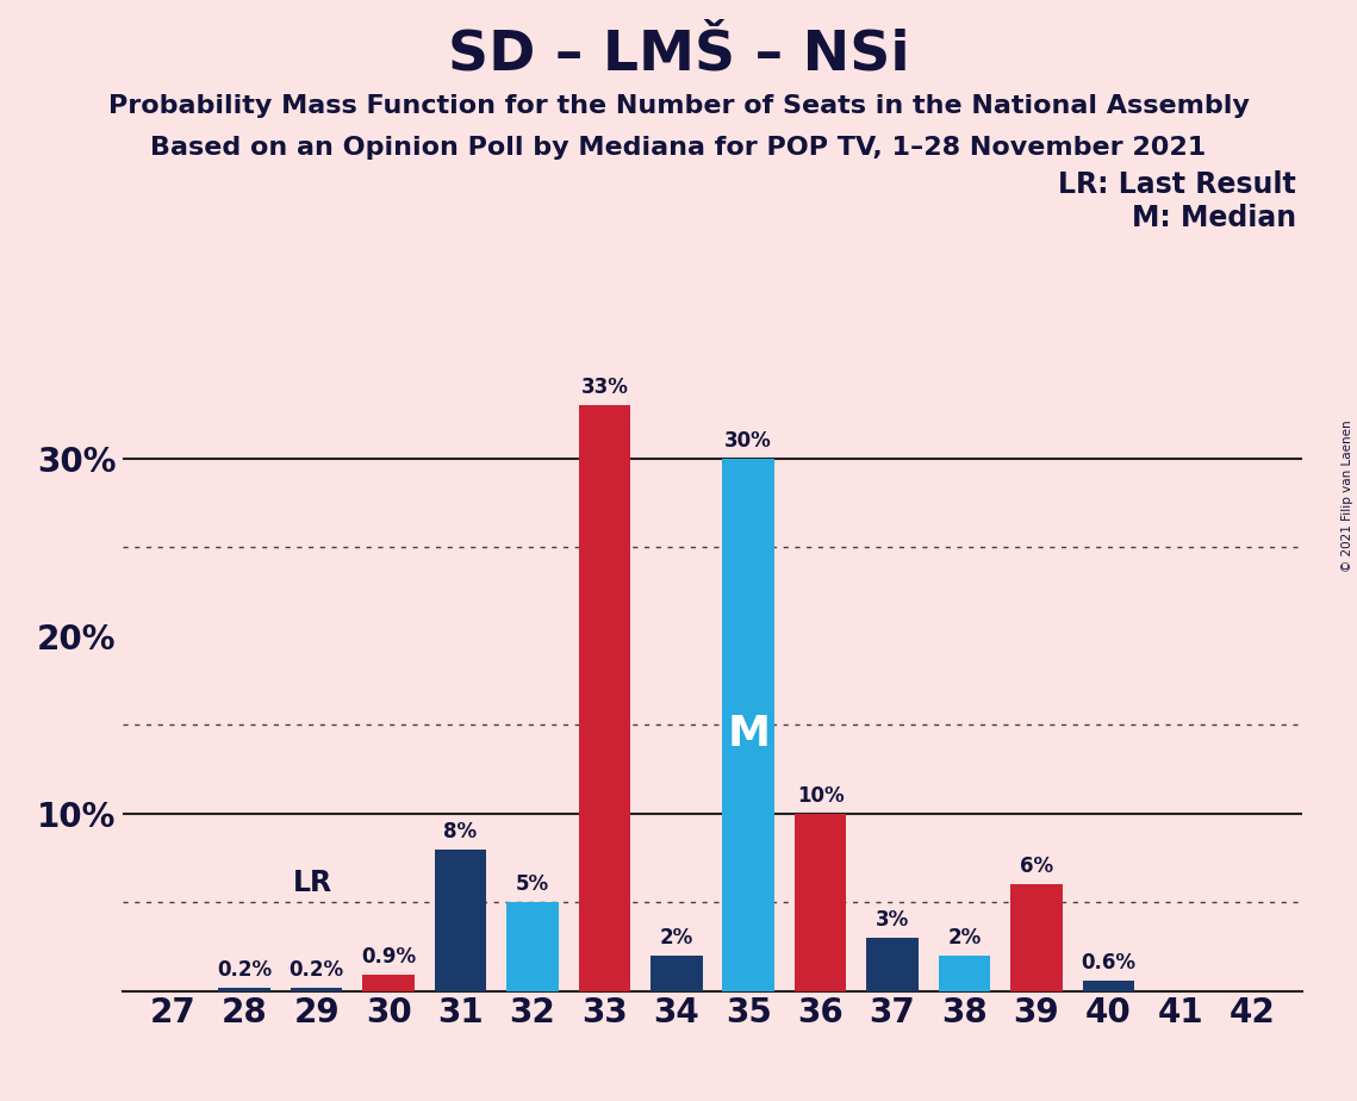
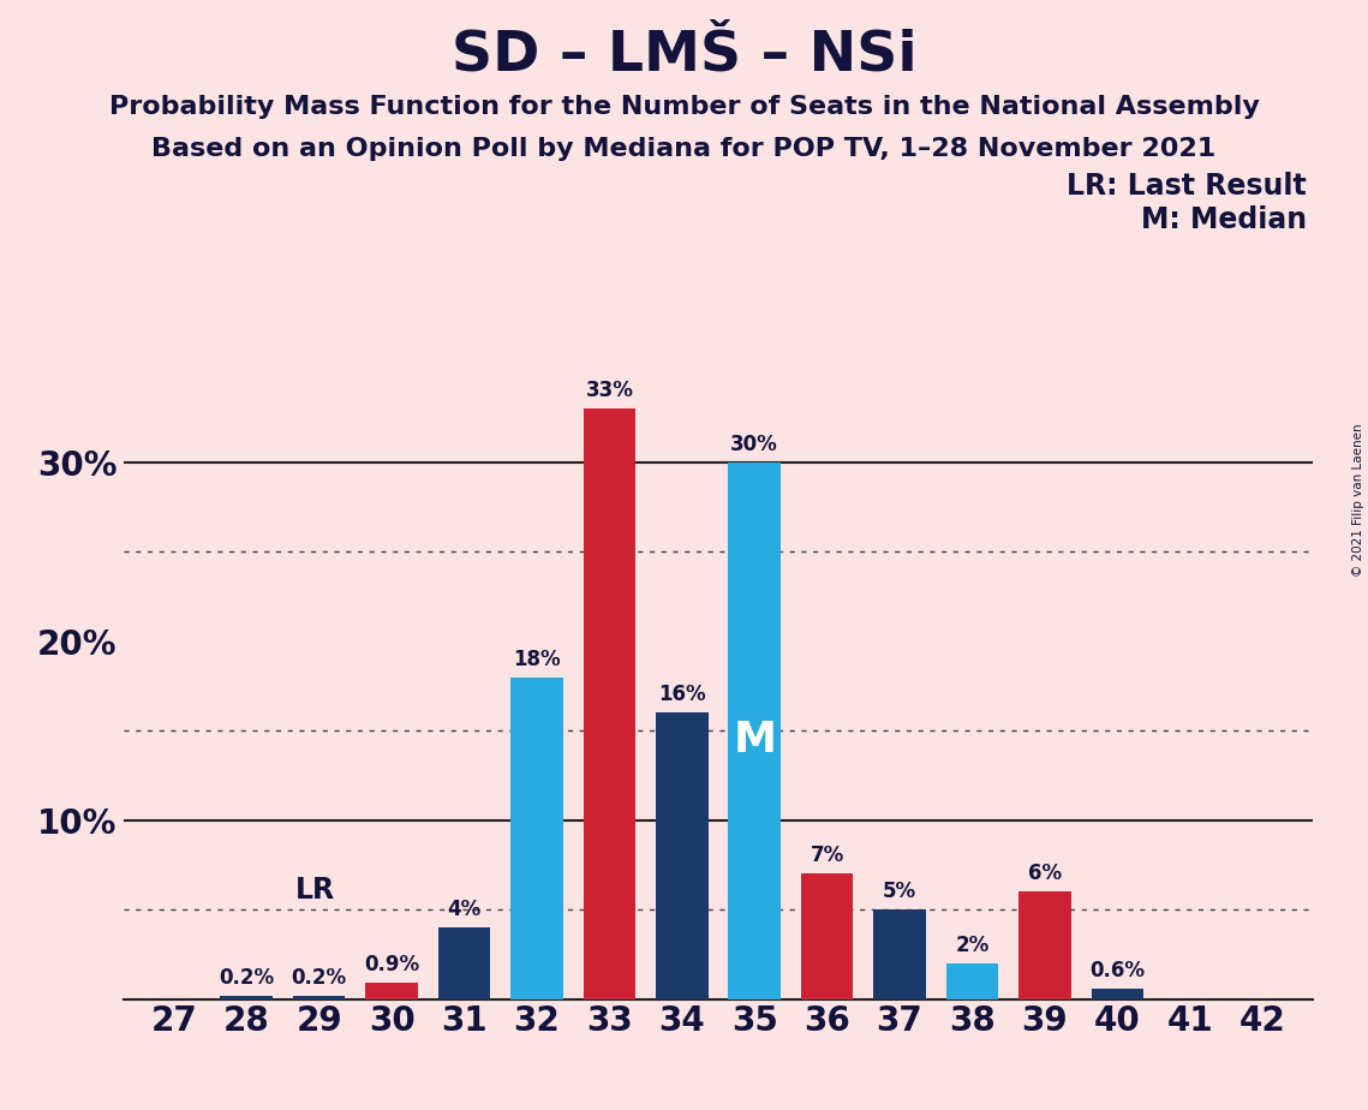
31: 8% -> 4%
32: 5% -> 18%
34: 2% -> 16%
36: 10% -> 7%
37: 3% -> 5%
